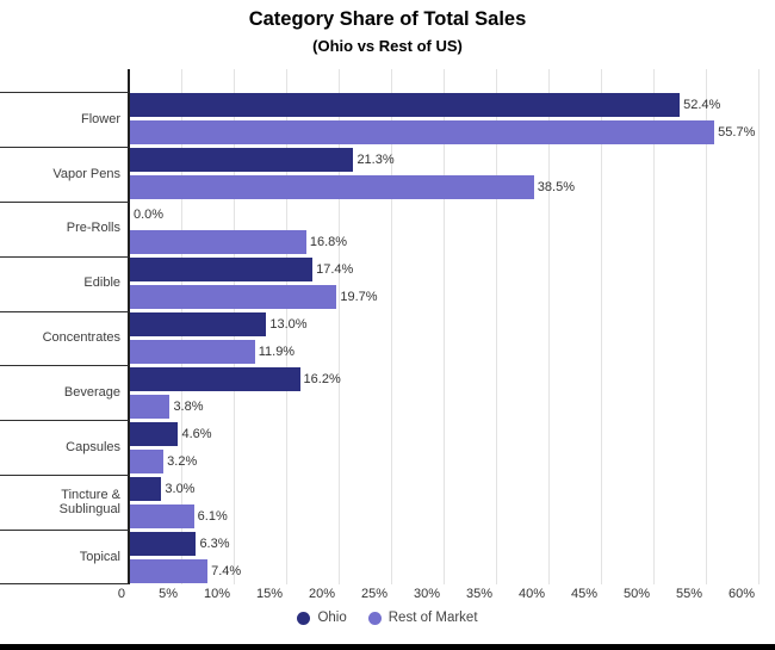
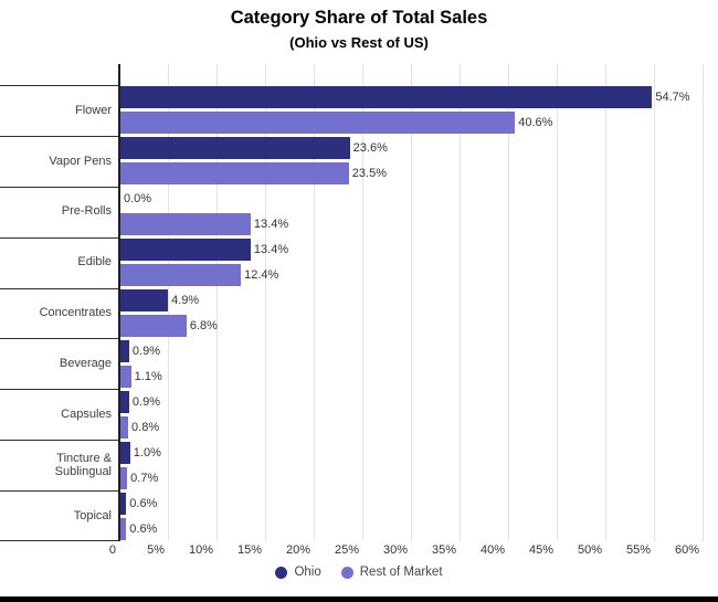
Ohio/Flower: 52.4% -> 54.7%
Rest of Market/Flower: 55.7% -> 40.6%
Ohio/Vapor Pens: 21.3% -> 23.6%
Rest of Market/Vapor Pens: 38.5% -> 23.5%
Rest of Market/Pre-Rolls: 16.8% -> 13.4%
Ohio/Edible: 17.4% -> 13.4%
Rest of Market/Edible: 19.7% -> 12.4%
Ohio/Concentrates: 13.0% -> 4.9%
Rest of Market/Concentrates: 11.9% -> 6.8%
Ohio/Beverage: 16.2% -> 0.9%
Rest of Market/Beverage: 3.8% -> 1.1%
Ohio/Capsules: 4.6% -> 0.9%
Rest of Market/Capsules: 3.2% -> 0.8%
Ohio/Tincture & Sublingual: 3.0% -> 1.0%
Rest of Market/Tincture & Sublingual: 6.1% -> 0.7%
Ohio/Topical: 6.3% -> 0.6%
Rest of Market/Topical: 7.4% -> 0.6%
